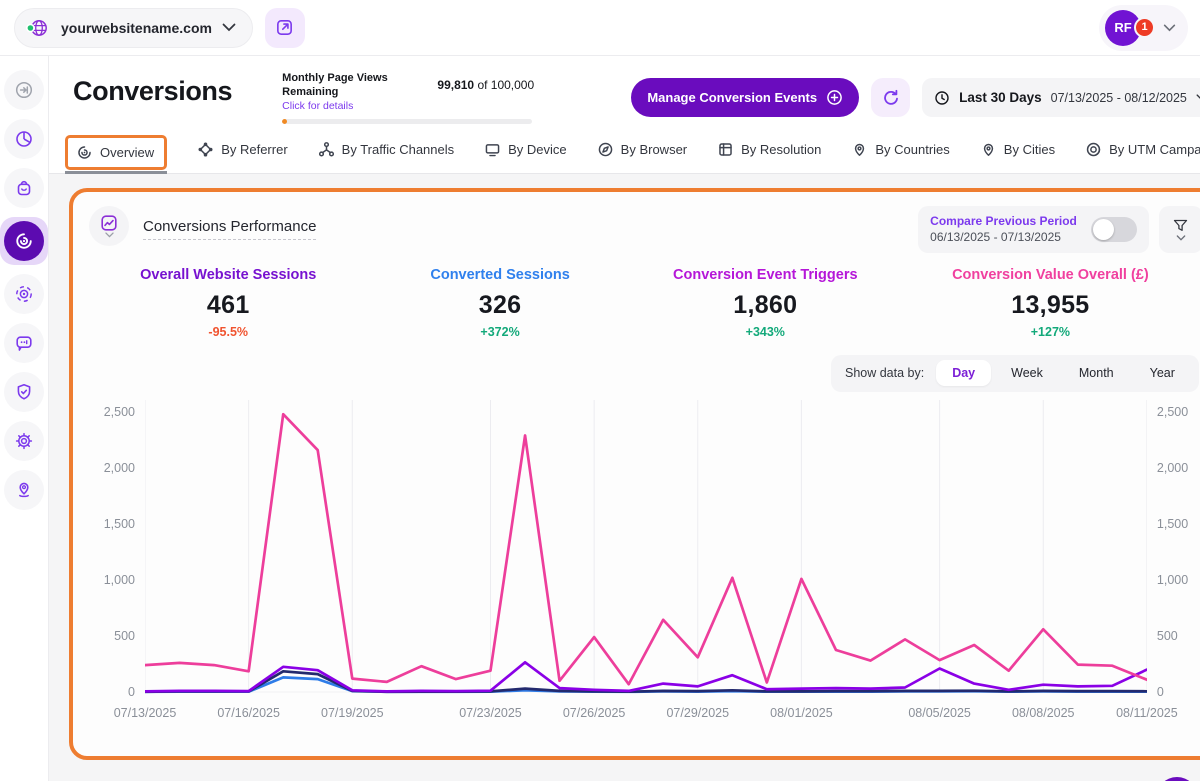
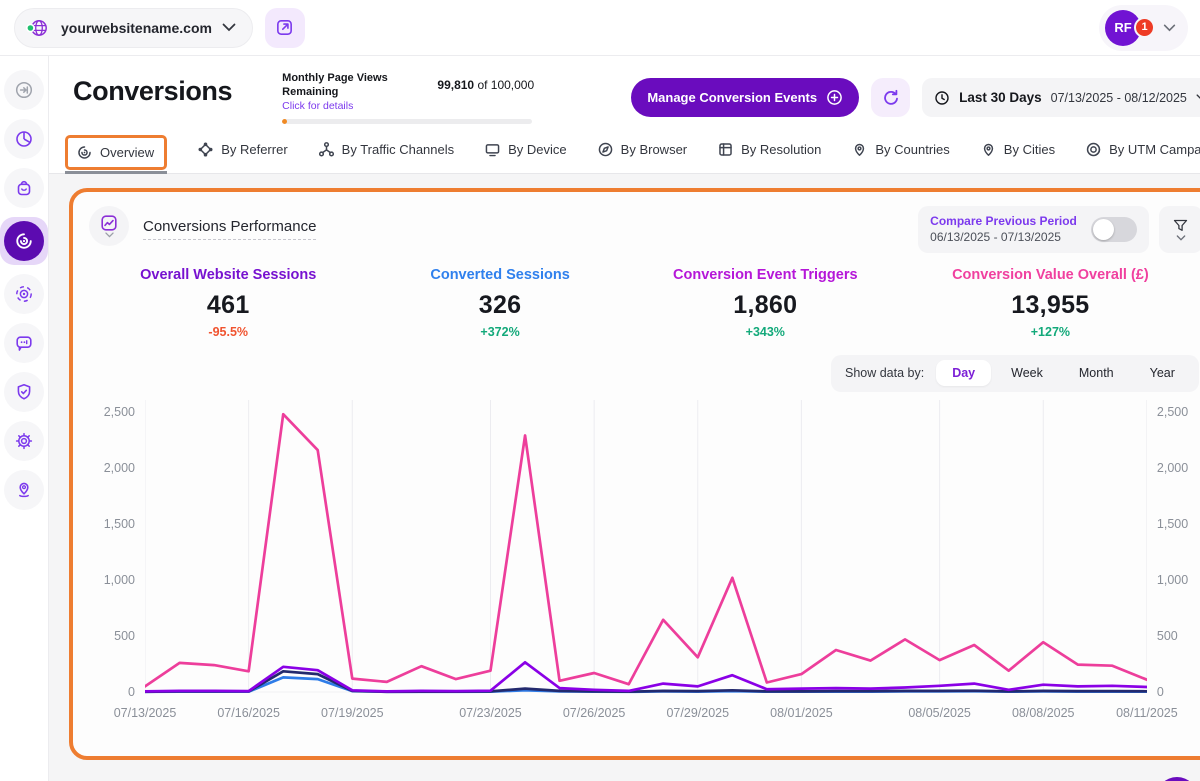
Conversion Value Overall (£)/07/13/2025: 240 -> 50
Conversion Value Overall (£)/07/26/2025: 490 -> 170
Conversion Value Overall (£)/08/01/2025: 1010 -> 160
Conversion Event Triggers/08/05/2025: 210 -> 60
Conversion Value Overall (£)/08/08/2025: 560 -> 440
Conversion Event Triggers/08/11/2025: 200 -> 40
